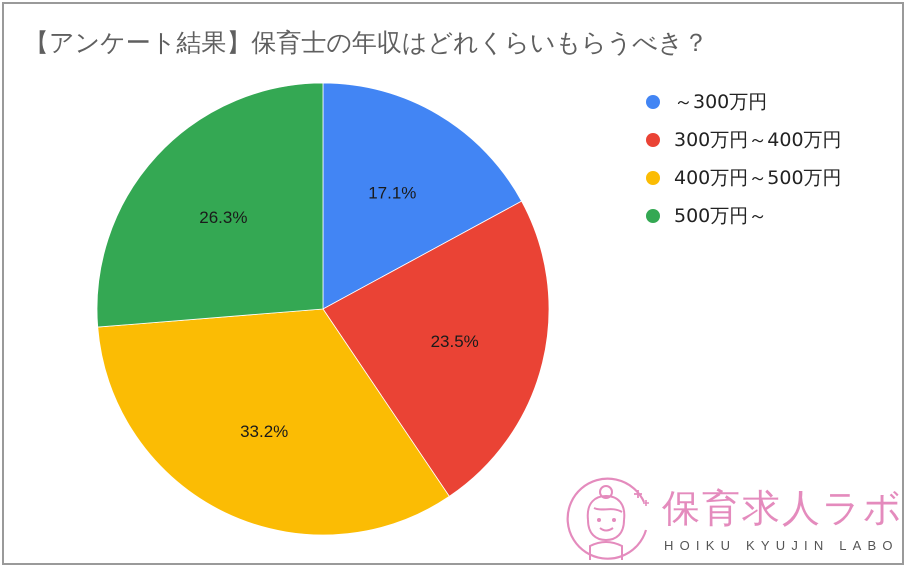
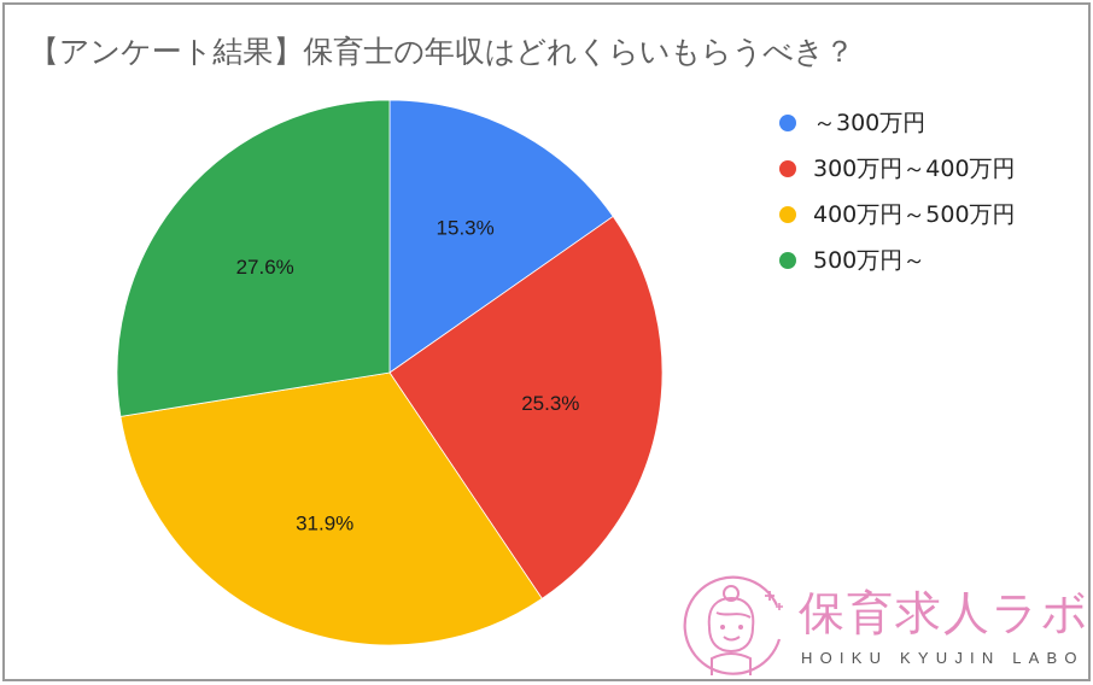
～300万円: 17.1% -> 15.3%
300万円～400万円: 23.5% -> 25.3%
400万円～500万円: 33.2% -> 31.9%
500万円～: 26.3% -> 27.6%
